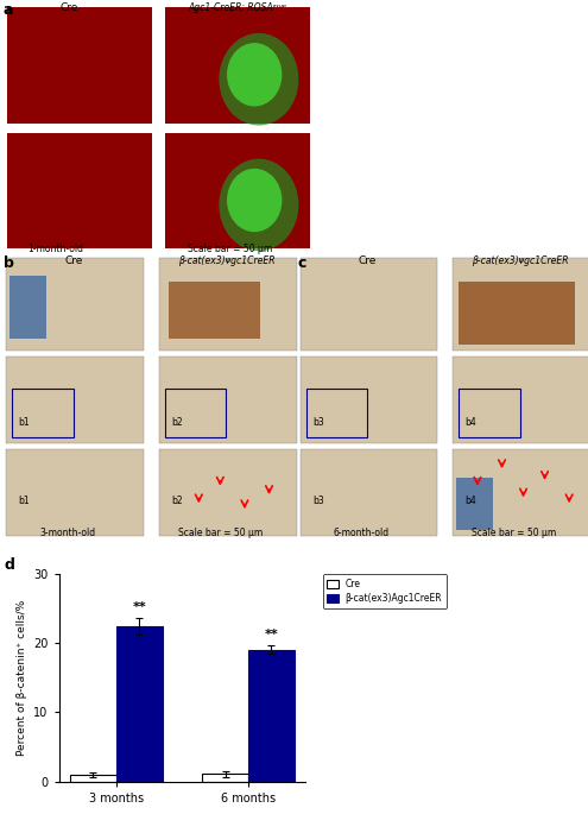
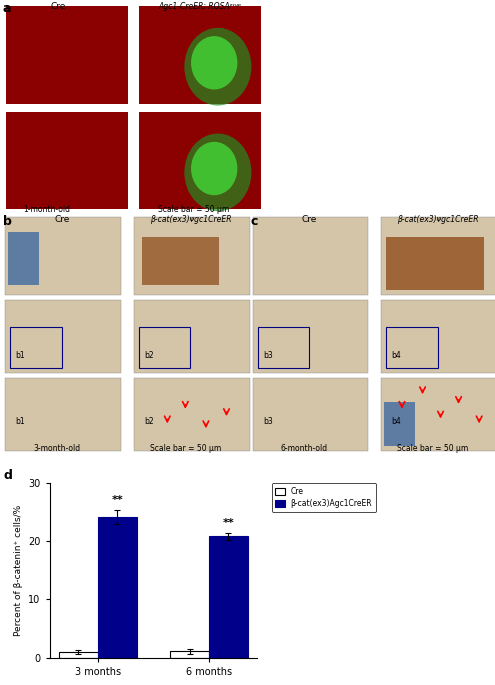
β-cat(ex3)Agc1CreER/3 months: 22.4 -> 24.2
β-cat(ex3)Agc1CreER/6 months: 19.0 -> 20.8
